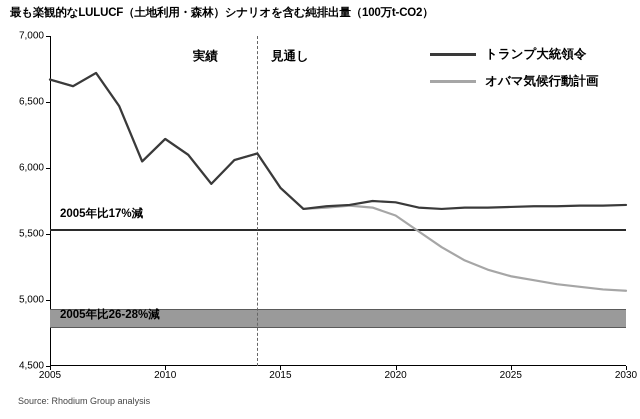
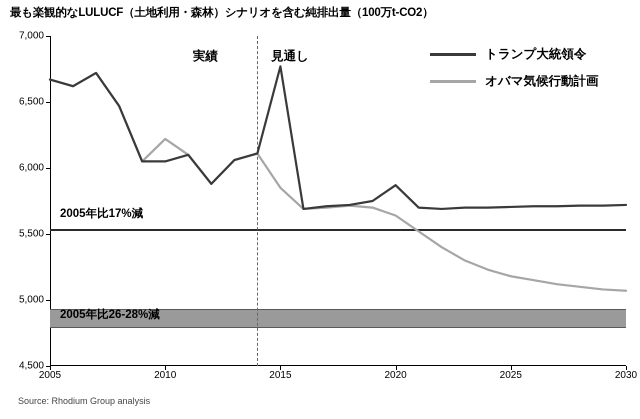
トランプ大統領令/2010: 6220 -> 6050
トランプ大統領令/2015: 5850 -> 6770
トランプ大統領令/2020: 5740 -> 5870
